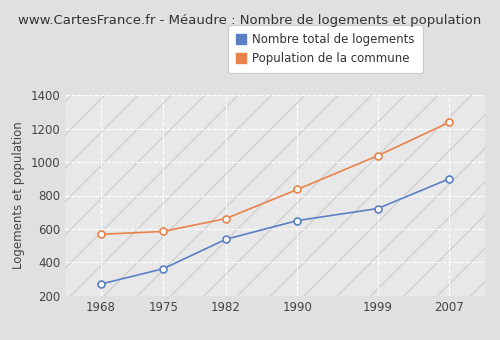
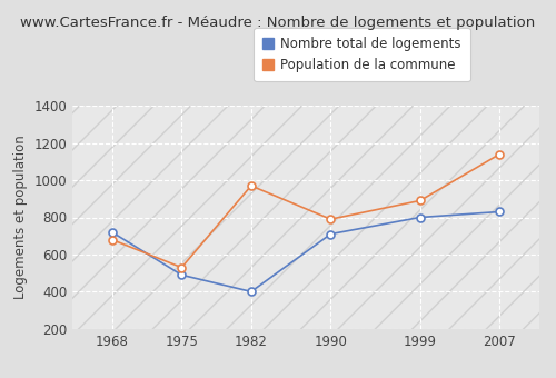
Nombre total de logements/1968: 270 -> 720
Population de la commune/1968: 570 -> 680
Nombre total de logements/1975: 360 -> 490
Population de la commune/1975: 580 -> 530
Nombre total de logements/1982: 540 -> 400
Population de la commune/1982: 660 -> 970
Nombre total de logements/1990: 650 -> 710
Population de la commune/1990: 840 -> 790
Nombre total de logements/1999: 720 -> 800
Population de la commune/1999: 1040 -> 890
Nombre total de logements/2007: 900 -> 830
Population de la commune/2007: 1240 -> 1140
